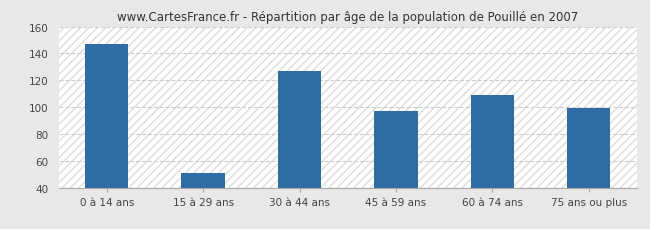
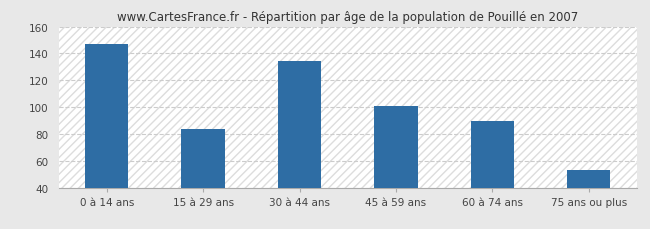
15 à 29 ans: 51 -> 84
30 à 44 ans: 127 -> 134
45 à 59 ans: 97 -> 101
60 à 74 ans: 109 -> 90
75 ans ou plus: 99 -> 53
